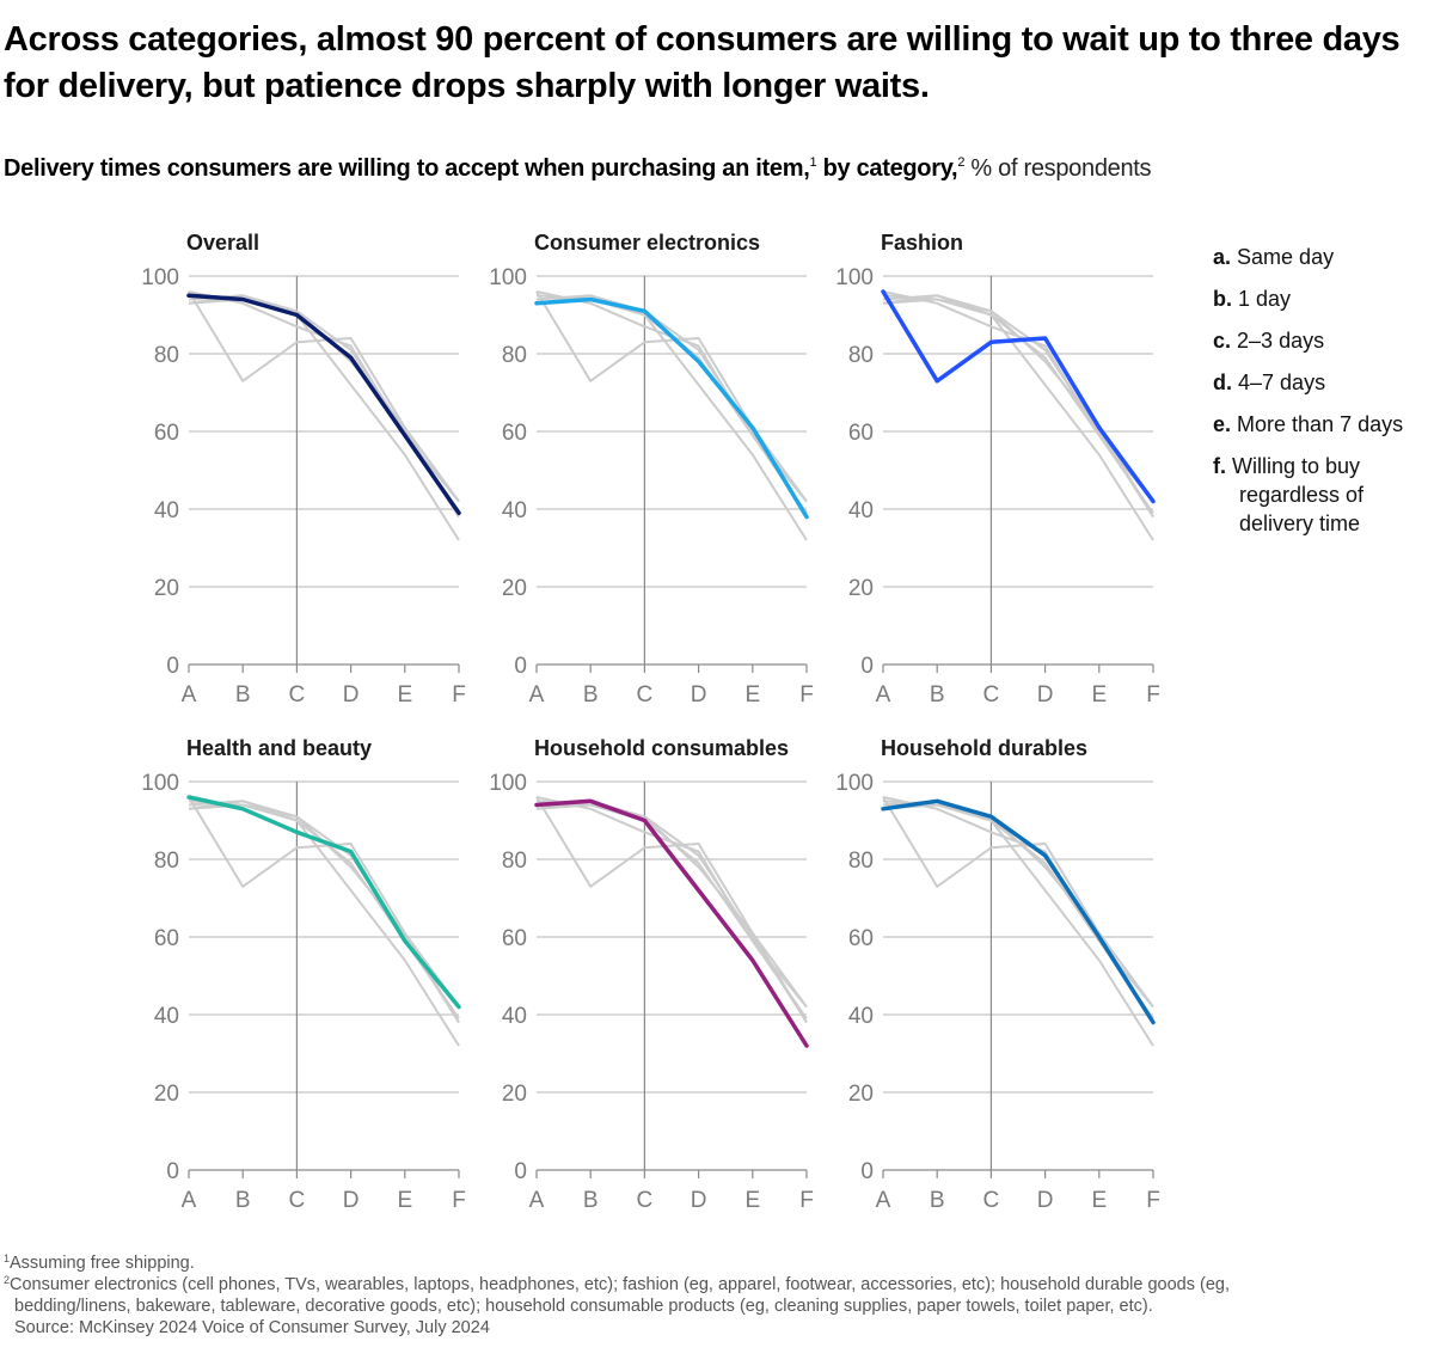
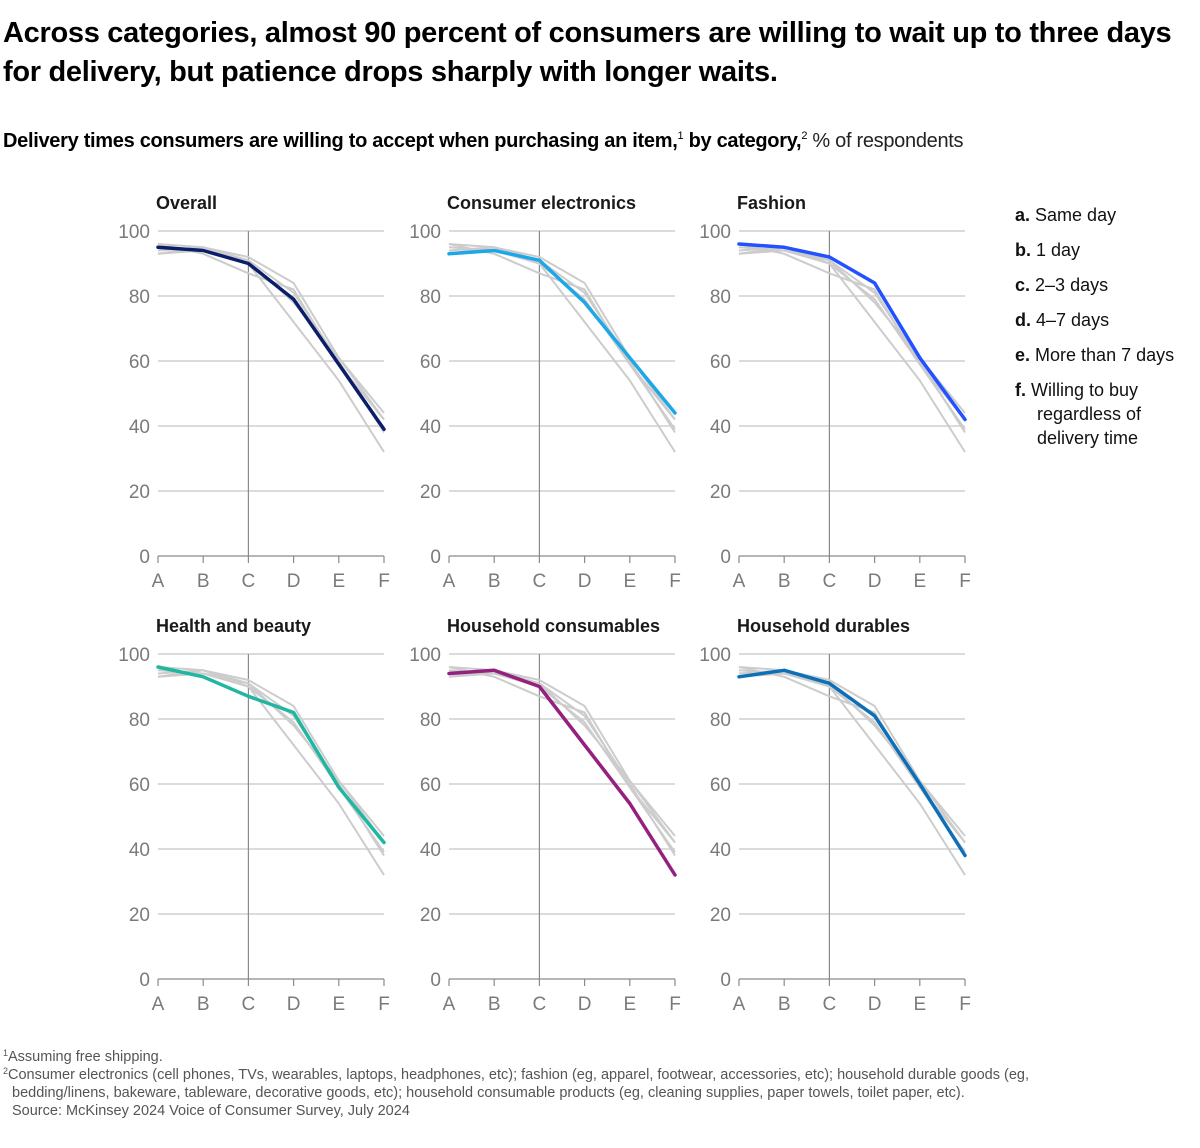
Fashion/B: 73 -> 95
Fashion/C: 83 -> 92
Consumer electronics/F: 38 -> 44
